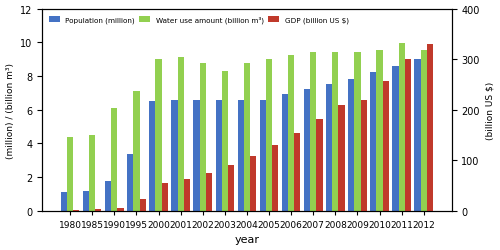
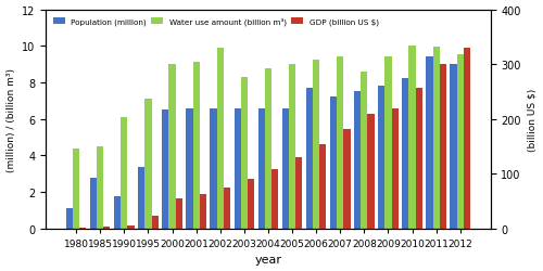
Population (million)/1985: 1.2 -> 2.8
Water use amount (billion m³)/2002: 8.8 -> 9.9
Population (million)/2006: 7.0 -> 7.7
Water use amount (billion m³)/2008: 9.4 -> 8.6
Water use amount (billion m³)/2010: 9.6 -> 10.0
Population (million)/2011: 8.6 -> 9.4
